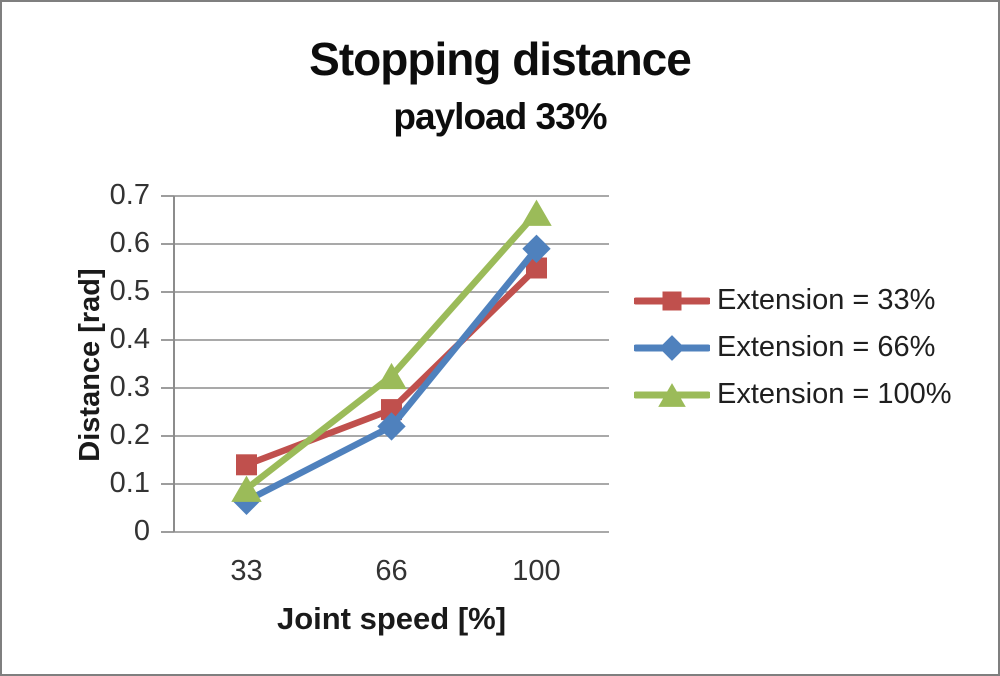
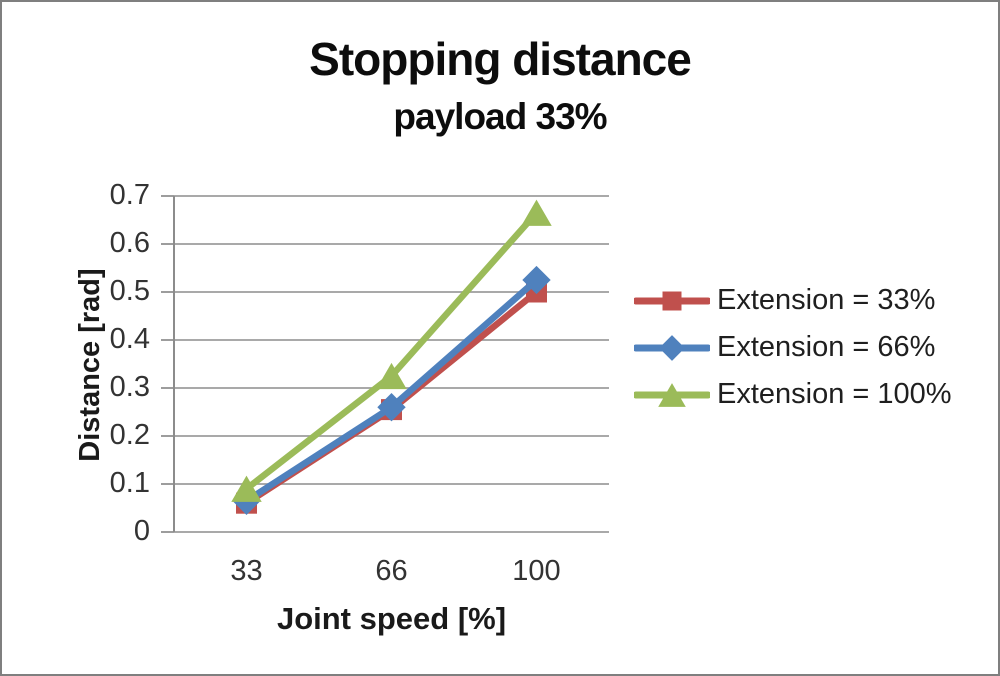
Extension = 33%/33: 0.14 -> 0.06
Extension = 66%/66: 0.22 -> 0.26
Extension = 33%/100: 0.55 -> 0.50
Extension = 66%/100: 0.59 -> 0.53
